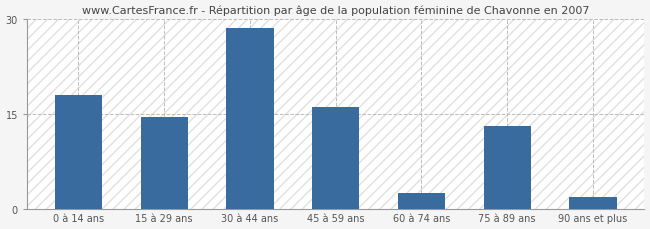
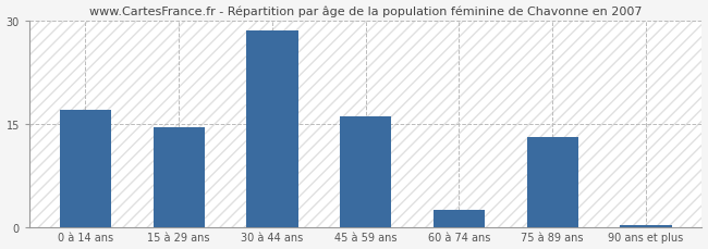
0 à 14 ans: 18.0 -> 17.0
90 ans et plus: 1.8 -> 0.2
